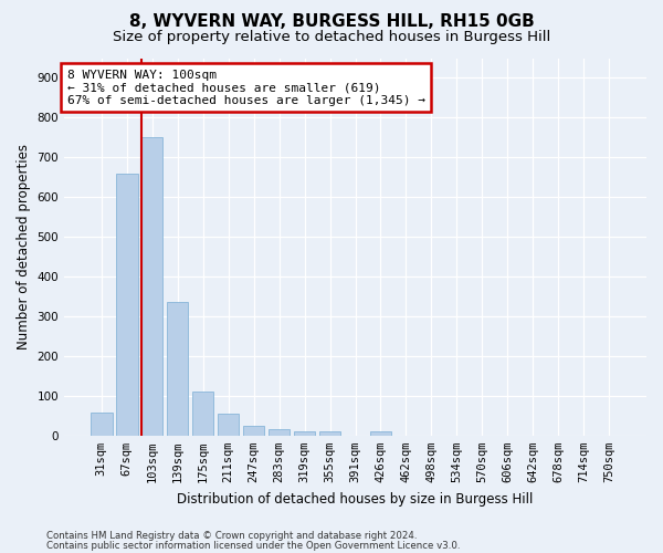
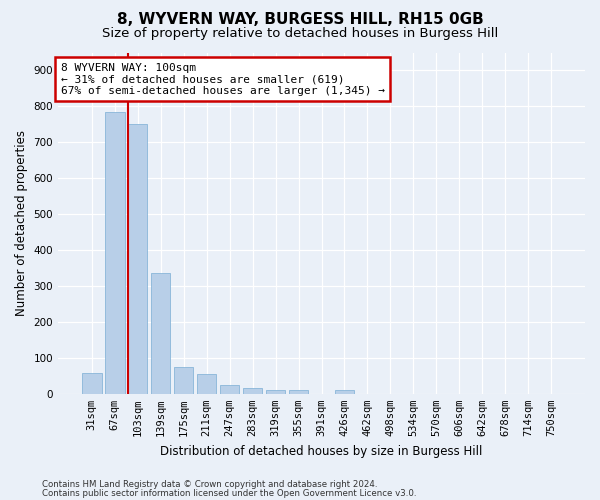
67sqm: 660 -> 785
175sqm: 110 -> 75
